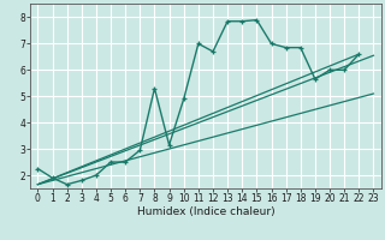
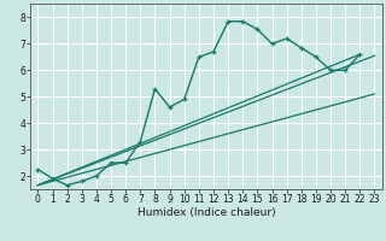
7: 2.95 -> 3.30
9: 3.15 -> 4.60
11: 7.00 -> 6.50
15: 7.90 -> 7.55
17: 6.85 -> 7.20
19: 5.65 -> 6.50
